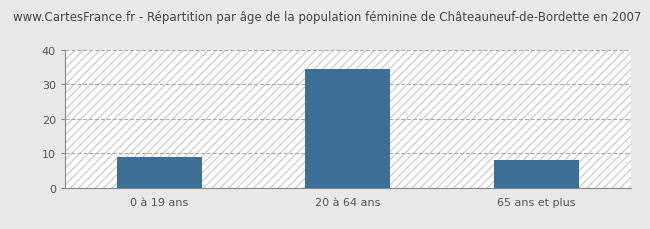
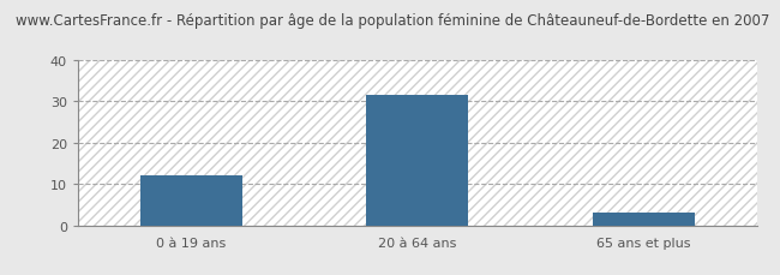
0 à 19 ans: 9.0 -> 12.0
20 à 64 ans: 34.5 -> 31.5
65 ans et plus: 8.0 -> 3.0
